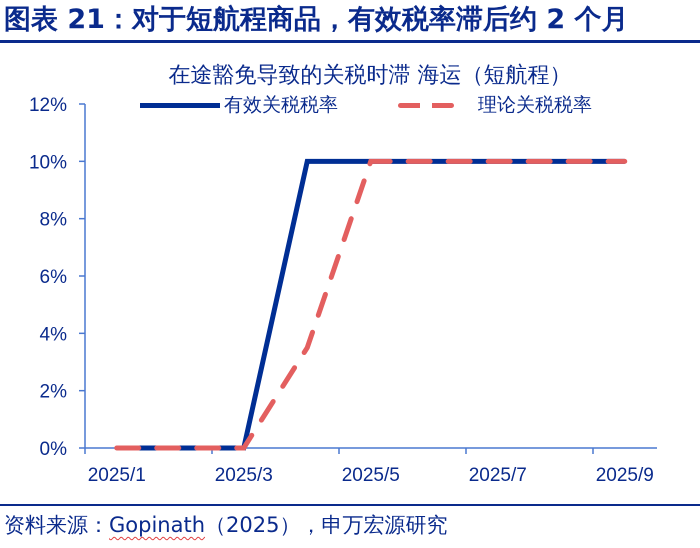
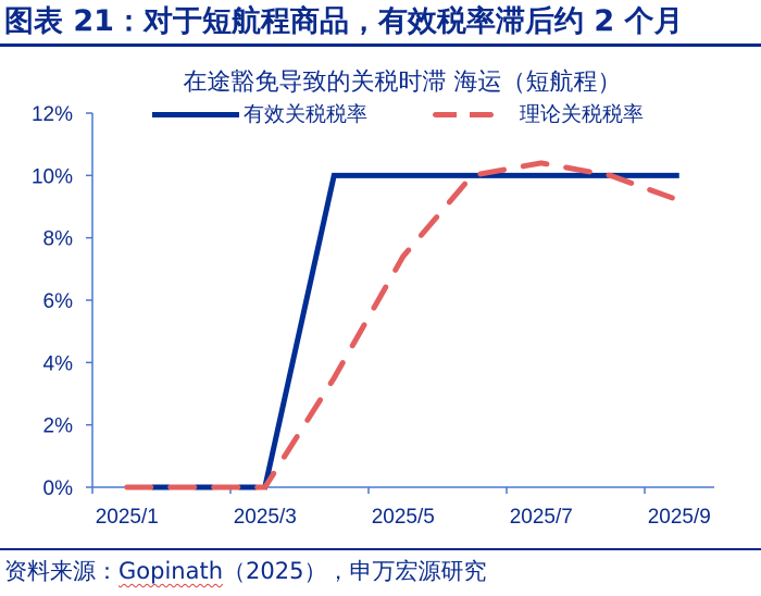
理论关税税率/2025/5: 10.0% -> 7.4%
理论关税税率/2025/7: 10.0% -> 10.4%
理论关税税率/2025/9: 10.0% -> 9.2%
